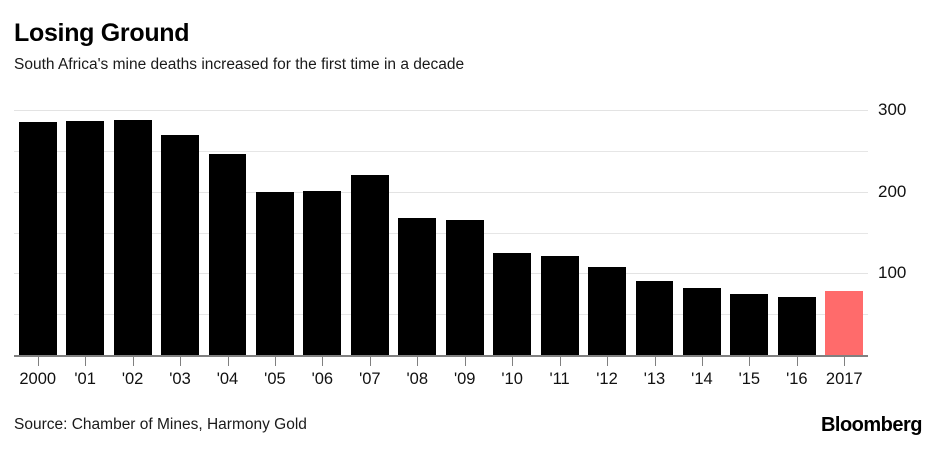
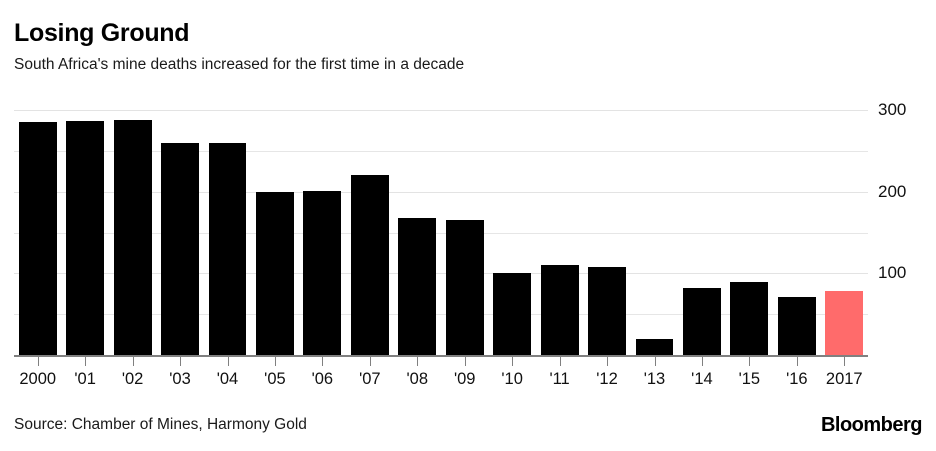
'03: 270 -> 260
'04: 250 -> 260
'10: 120 -> 100
'11: 120 -> 110
'13: 90 -> 20
'15: 80 -> 90
